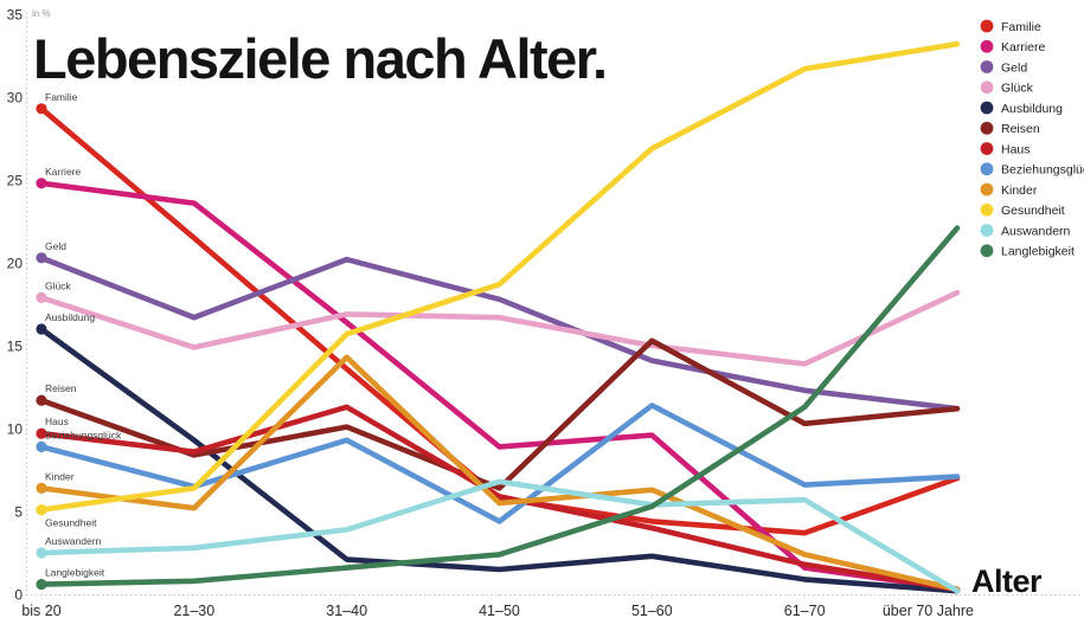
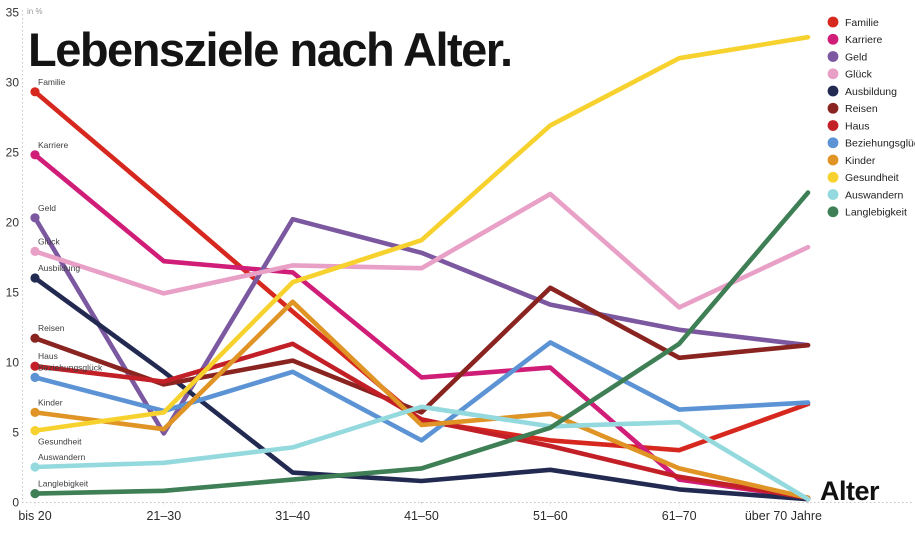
Karriere/21–30: 23.6 -> 17.2
Geld/21–30: 16.7 -> 4.9
Glück/51–60: 15.0 -> 22.0
